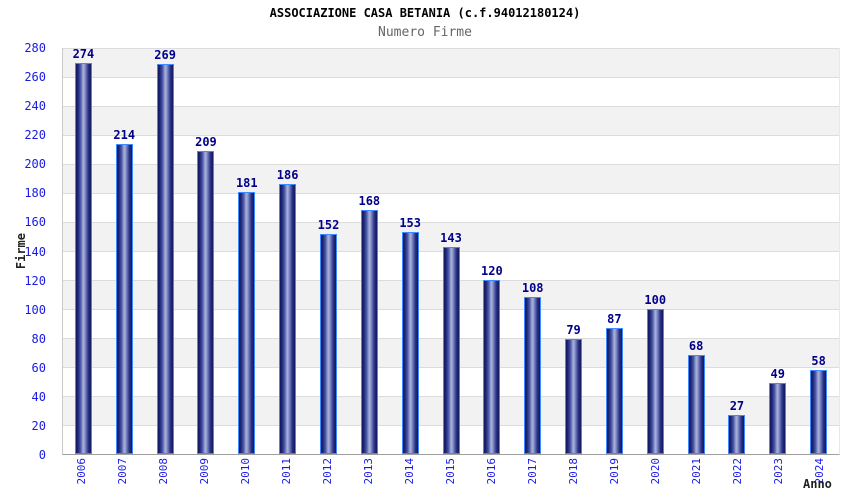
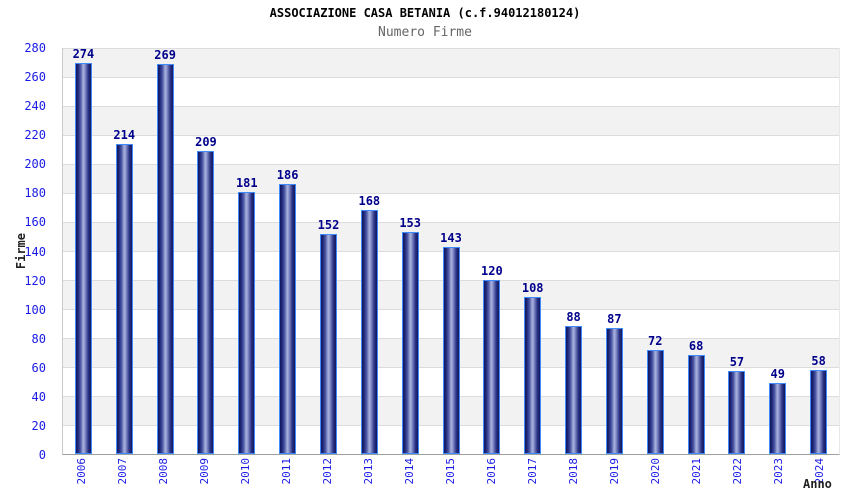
2018: 79 -> 88
2020: 100 -> 72
2022: 27 -> 57
